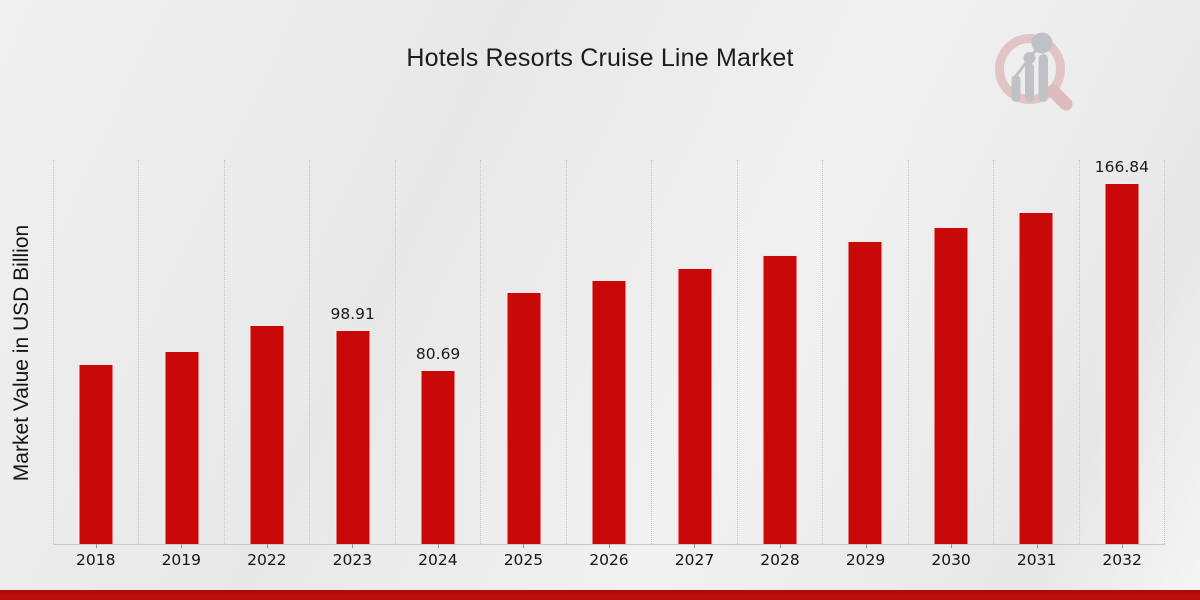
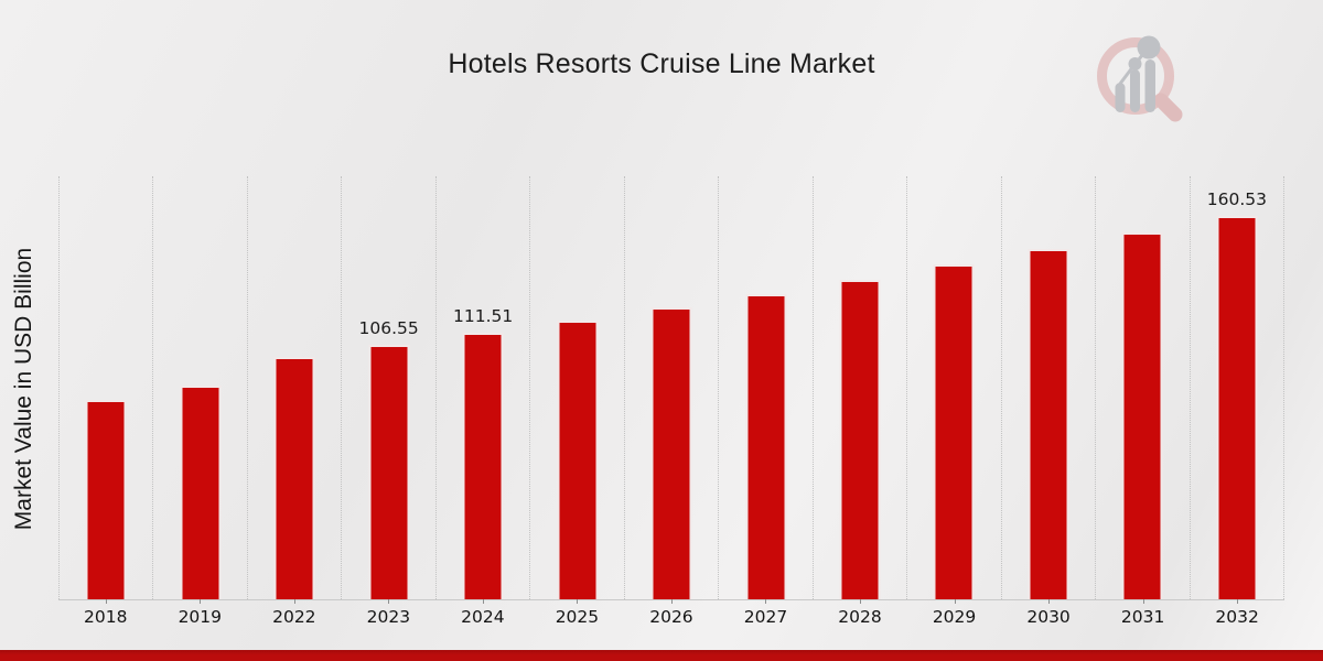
2023: 98.91 -> 106.55
2024: 80.69 -> 111.51
2032: 166.84 -> 160.53
